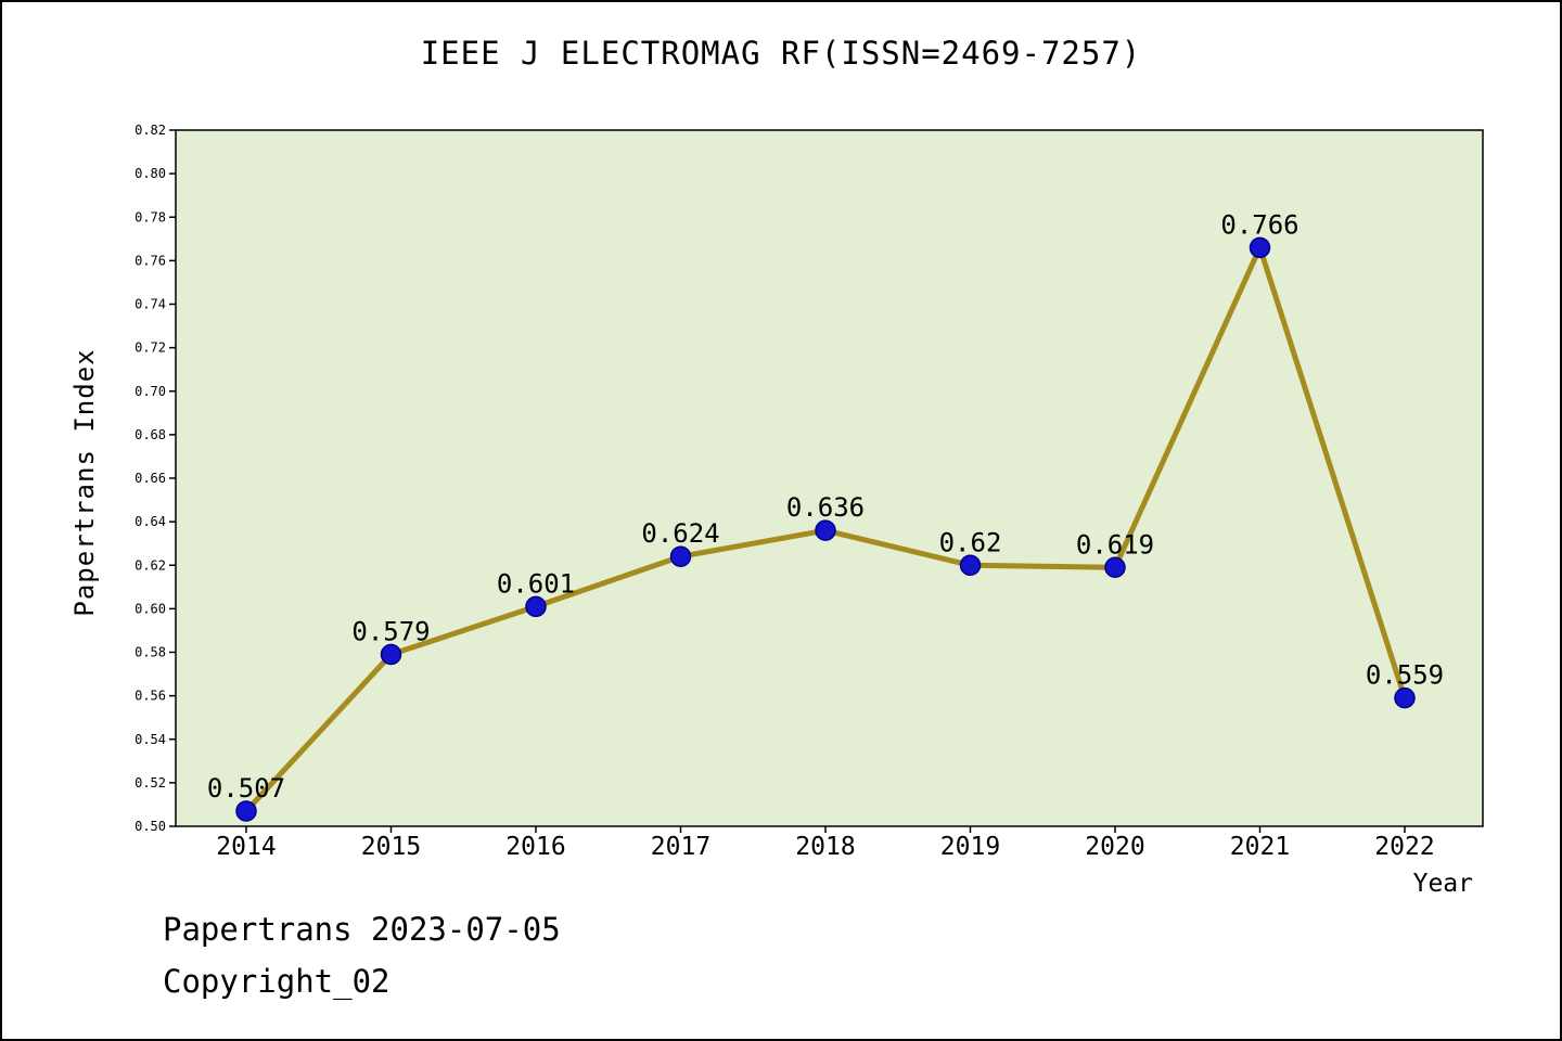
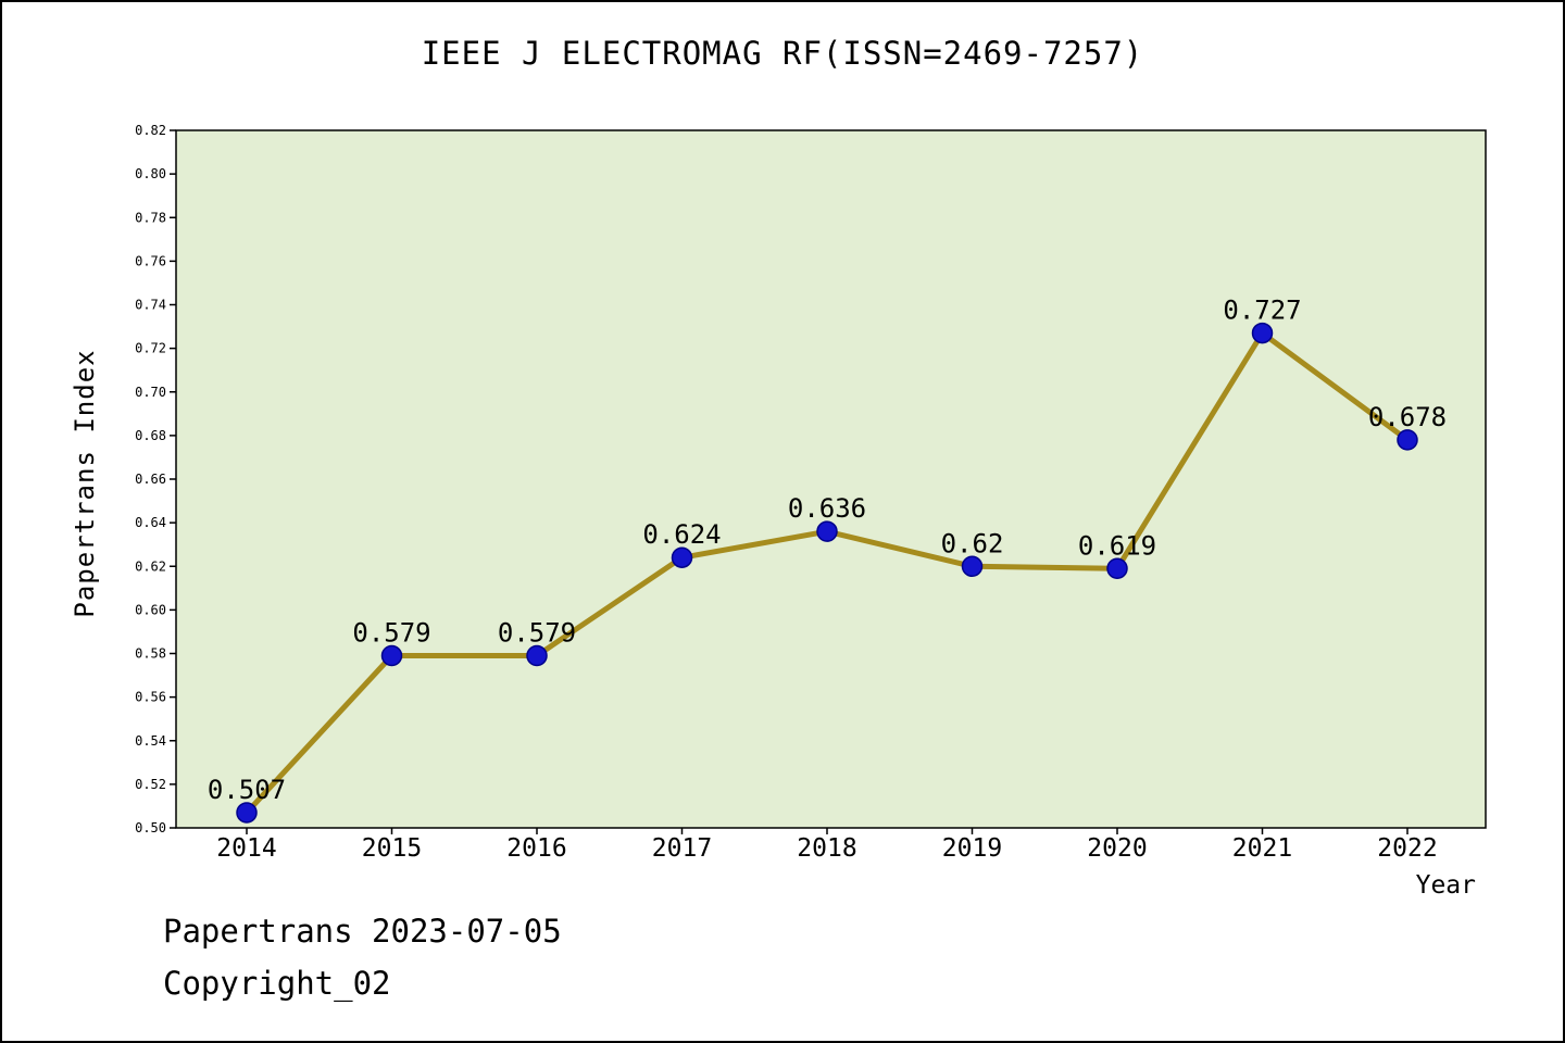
2016: 0.601 -> 0.579
2021: 0.766 -> 0.727
2022: 0.559 -> 0.678
